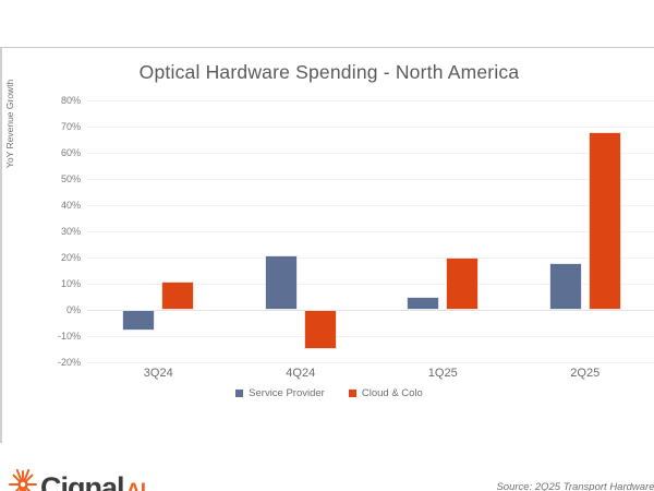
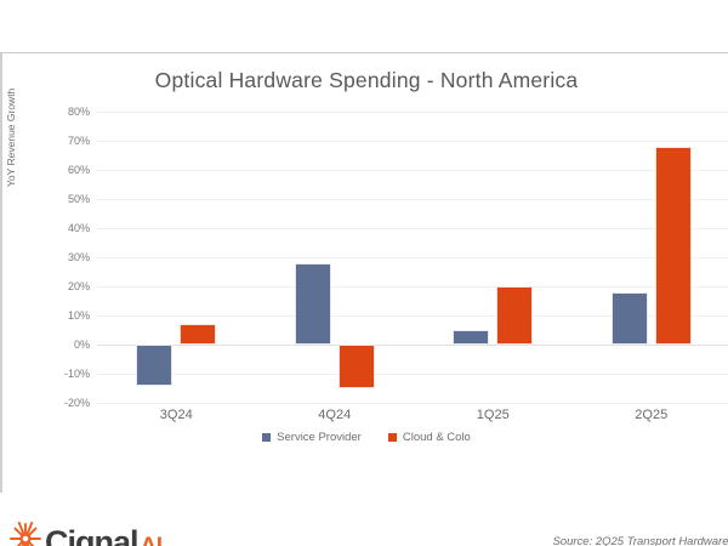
Service Provider/3Q24: -8% -> -14%
Cloud & Colo/3Q24: 11% -> 7%
Service Provider/4Q24: 21% -> 28%
